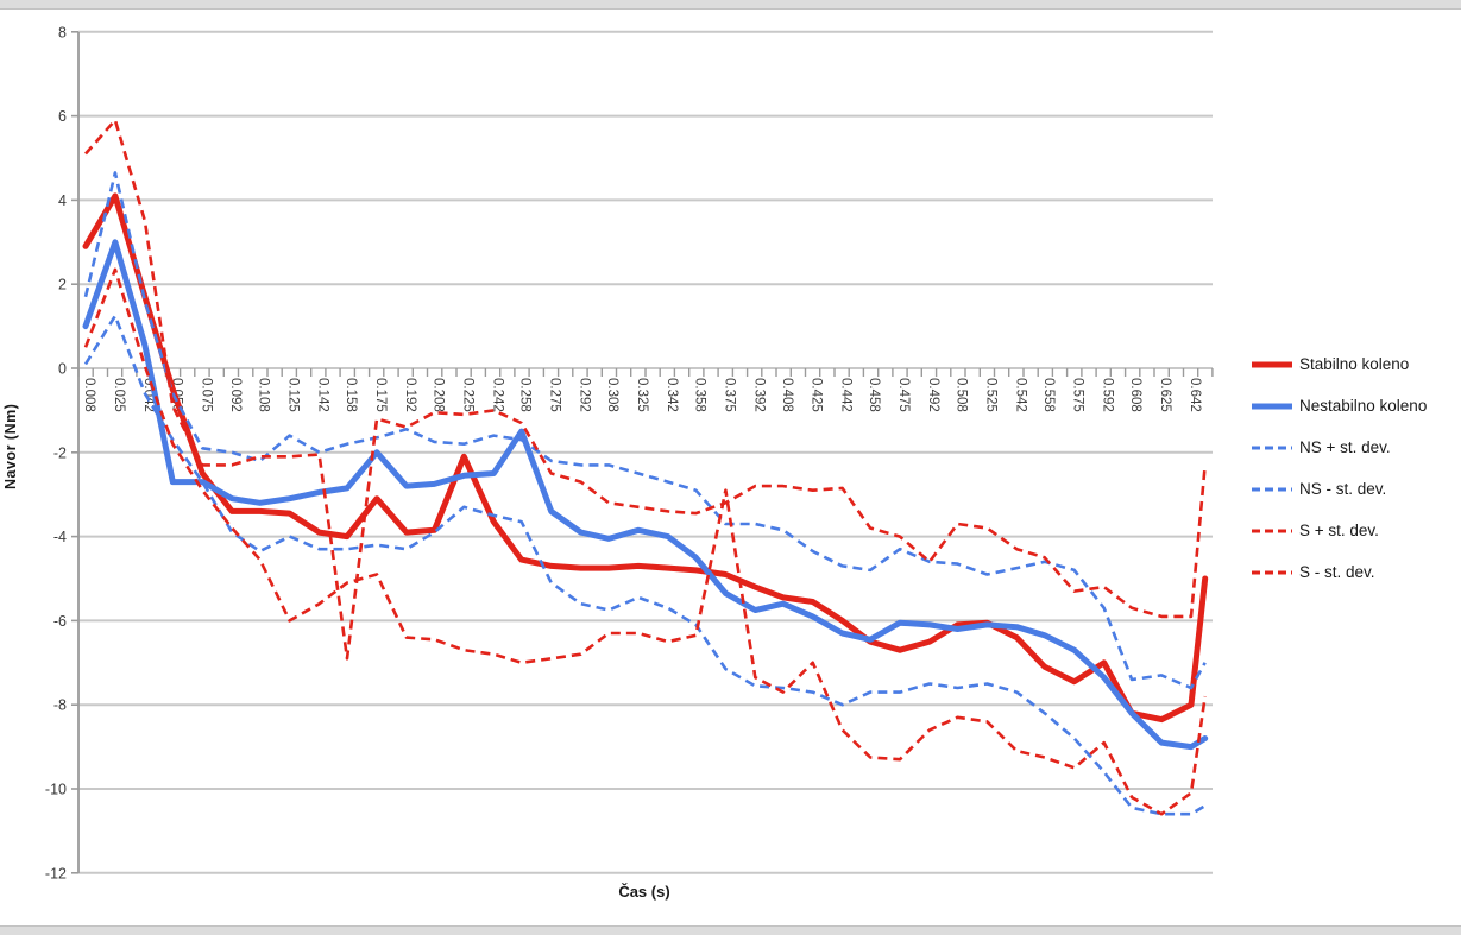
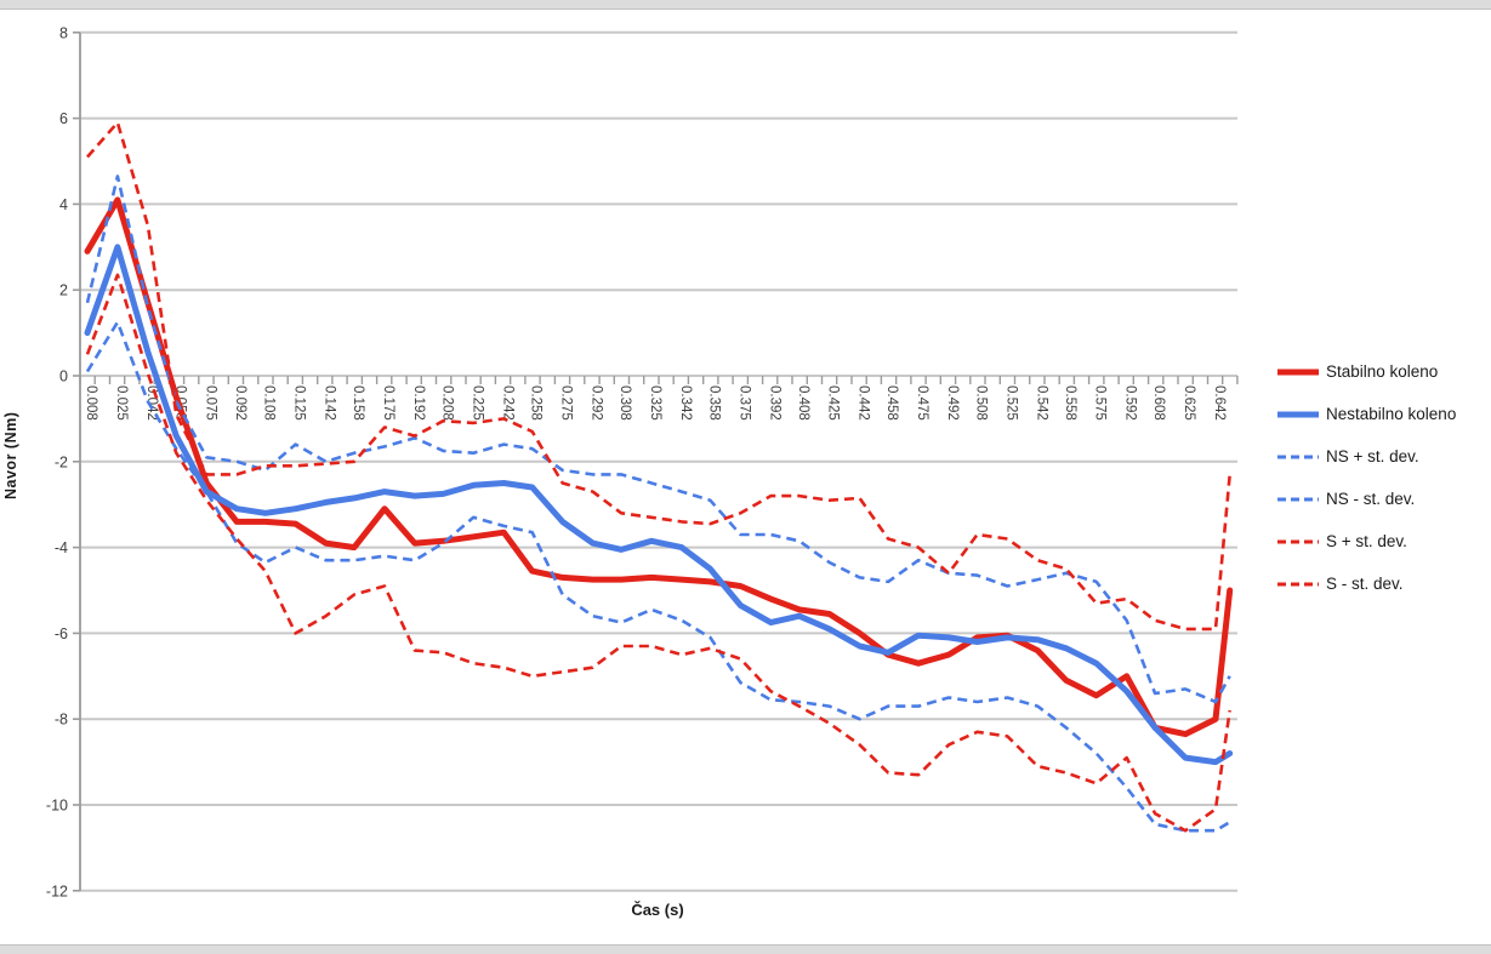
Nestabilno koleno/0.058: -2.7 -> -1.4
S + st. dev./0.158: -6.9 -> -2.0
Nestabilno koleno/0.175: -2.0 -> -2.7
Stabilno koleno/0.225: -2.1 -> -3.8
Nestabilno koleno/0.258: -1.5 -> -2.6
S - st. dev./0.375: -2.9 -> -6.6
S - st. dev./0.425: -7.0 -> -8.1
